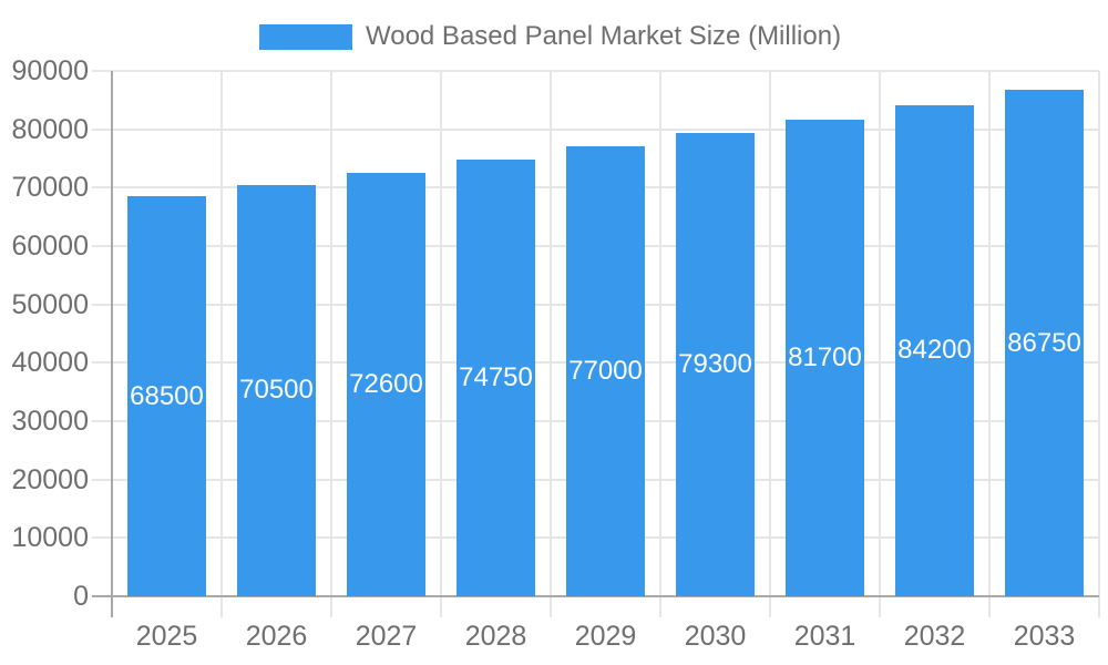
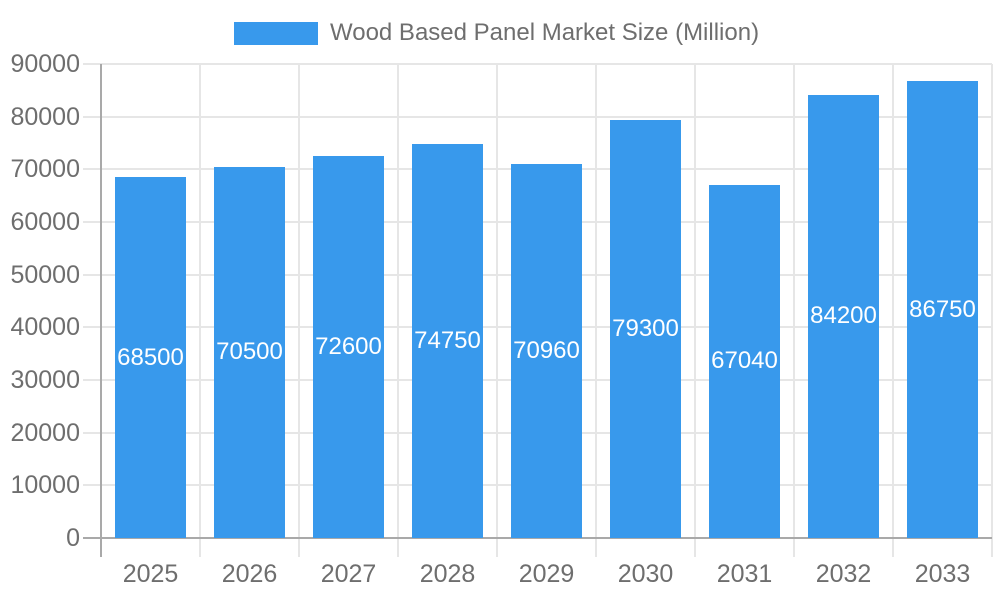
2029: 77000 -> 70960
2031: 81700 -> 67040
